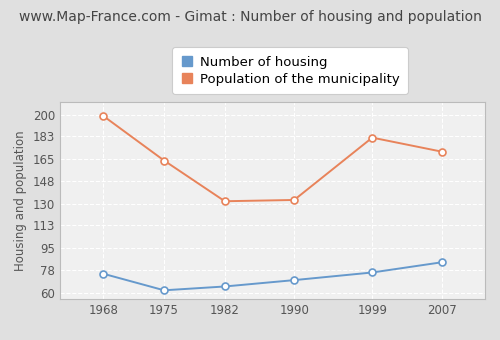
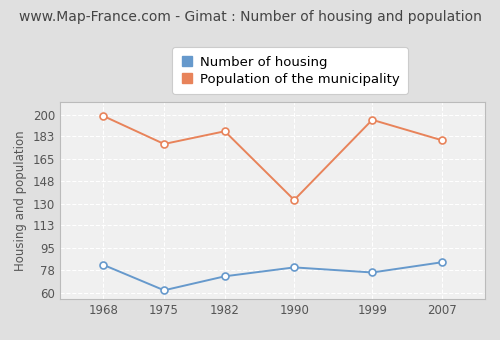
Number of housing/1968: 75 -> 82
Population of the municipality/1975: 164 -> 177
Number of housing/1982: 65 -> 73
Population of the municipality/1982: 132 -> 187
Number of housing/1990: 70 -> 80
Population of the municipality/1999: 182 -> 196
Population of the municipality/2007: 171 -> 180
